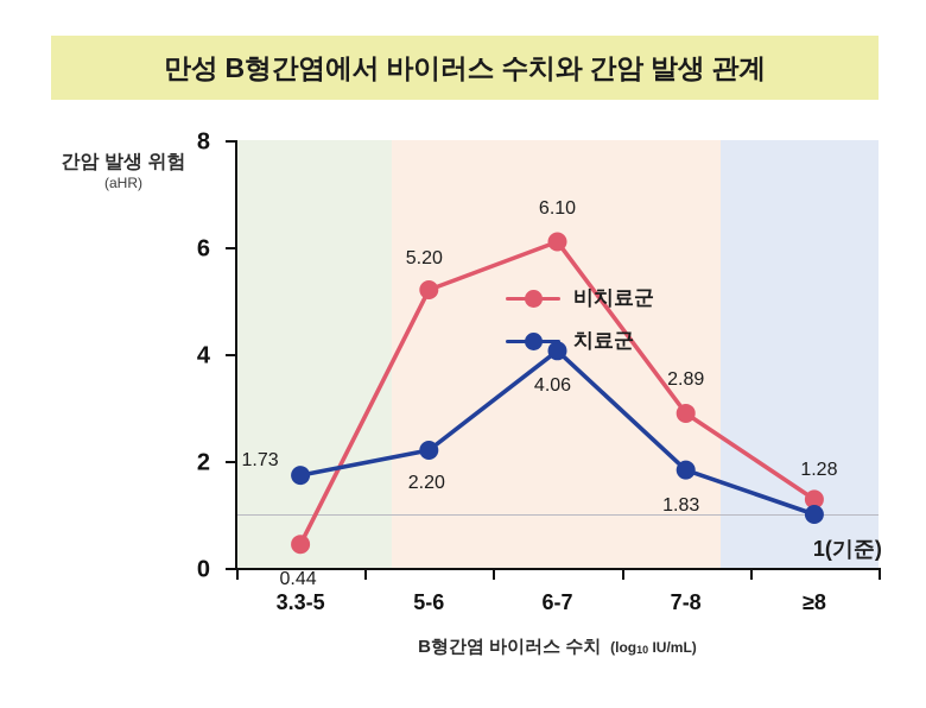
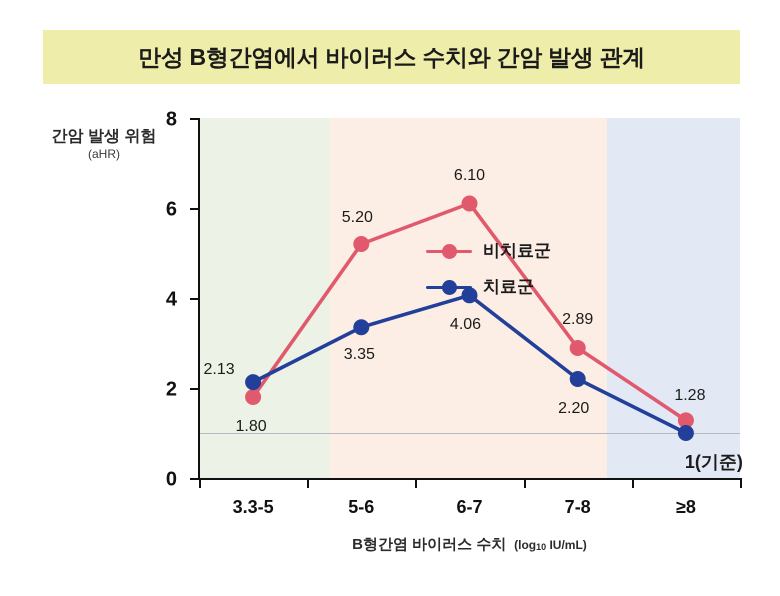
비치료군/3.3-5: 0.44 -> 1.80
치료군/3.3-5: 1.73 -> 2.13
치료군/5-6: 2.20 -> 3.35
치료군/7-8: 1.83 -> 2.20
